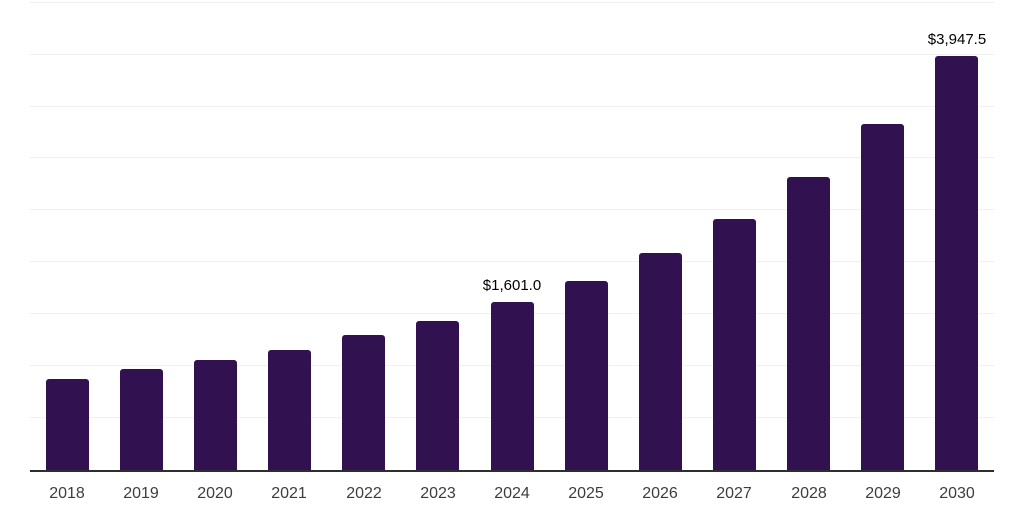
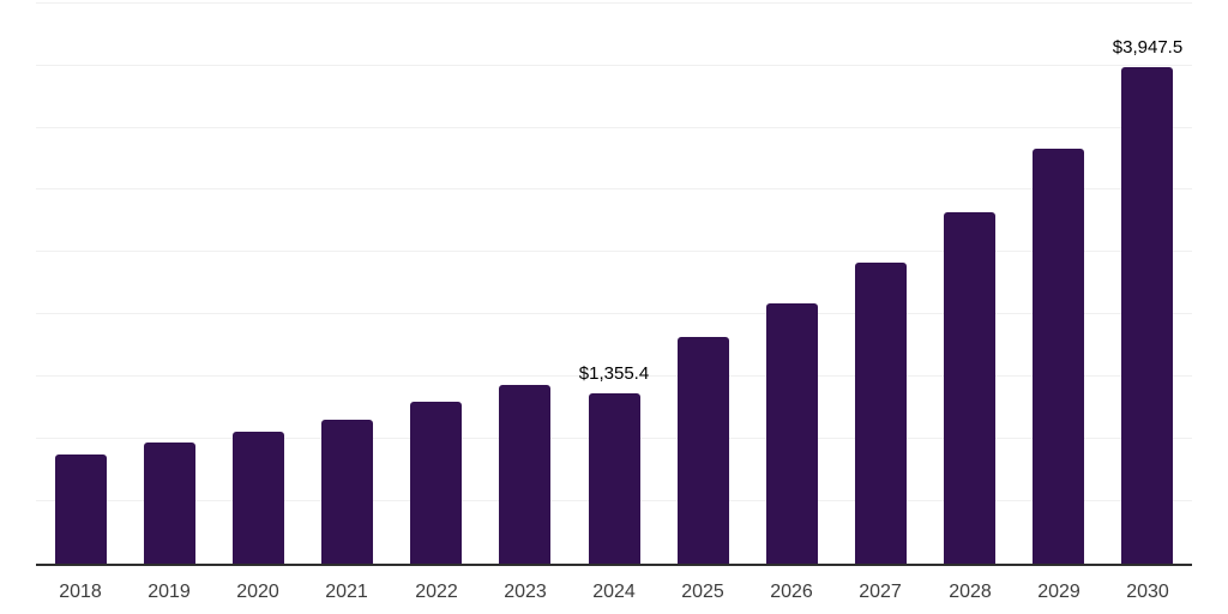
2024: $1,601.0 -> $1,355.4
